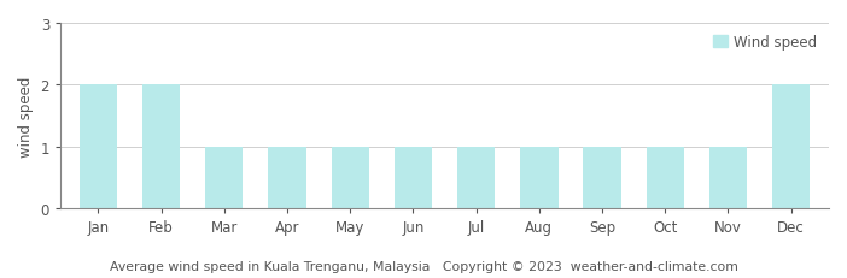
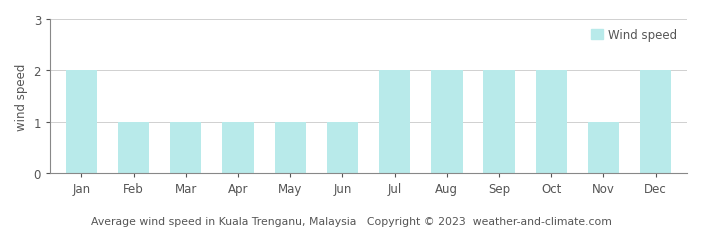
Feb: 2 -> 1
Jul: 1 -> 2
Aug: 1 -> 2
Sep: 1 -> 2
Oct: 1 -> 2
